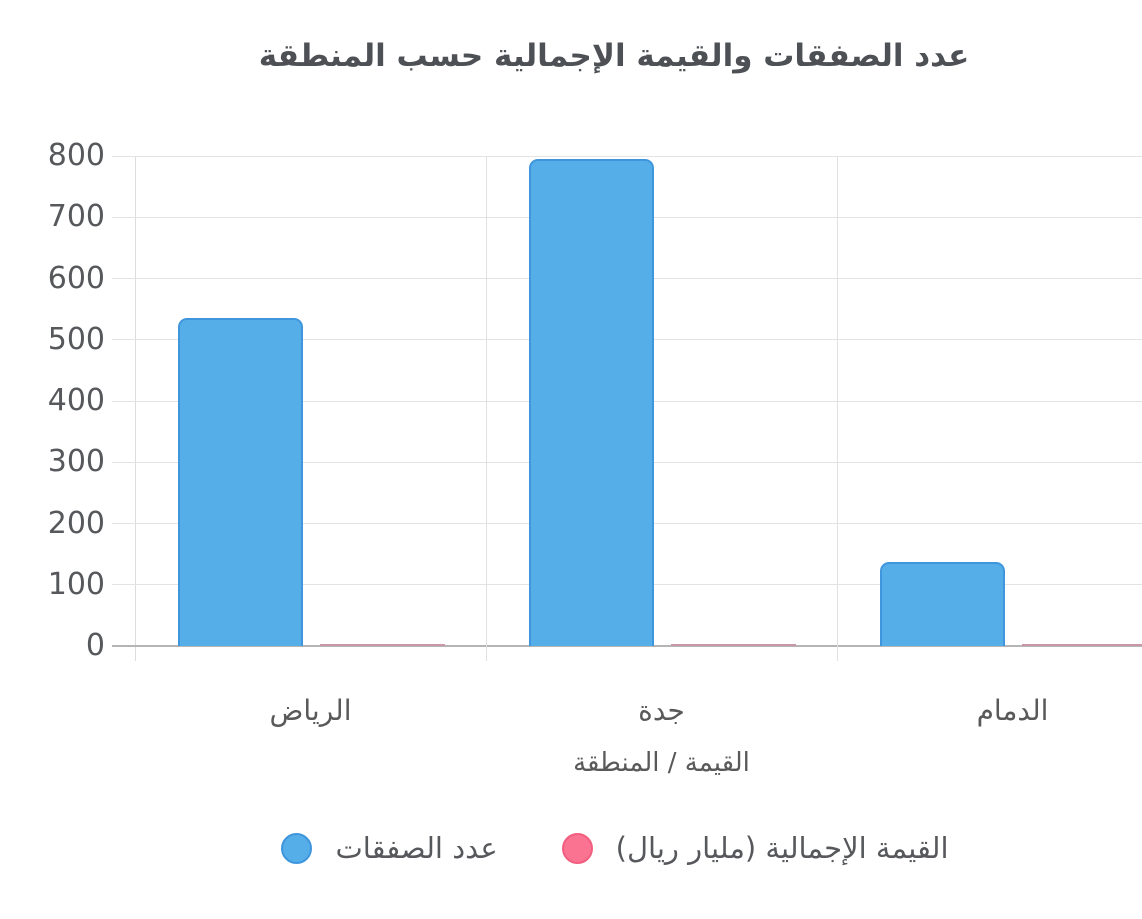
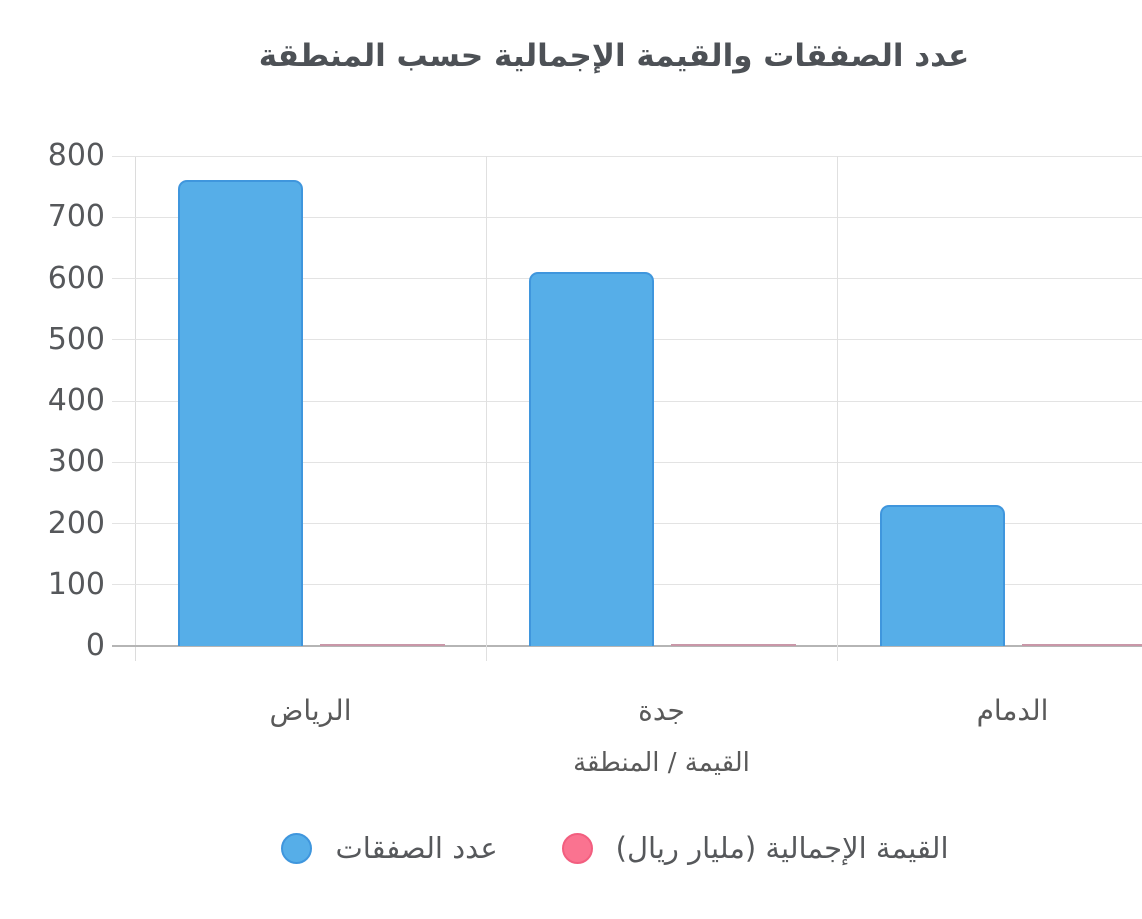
عدد الصفقات/الرياض: 540 -> 760
عدد الصفقات/جدة: 800 -> 610
عدد الصفقات/الدمام: 140 -> 230
